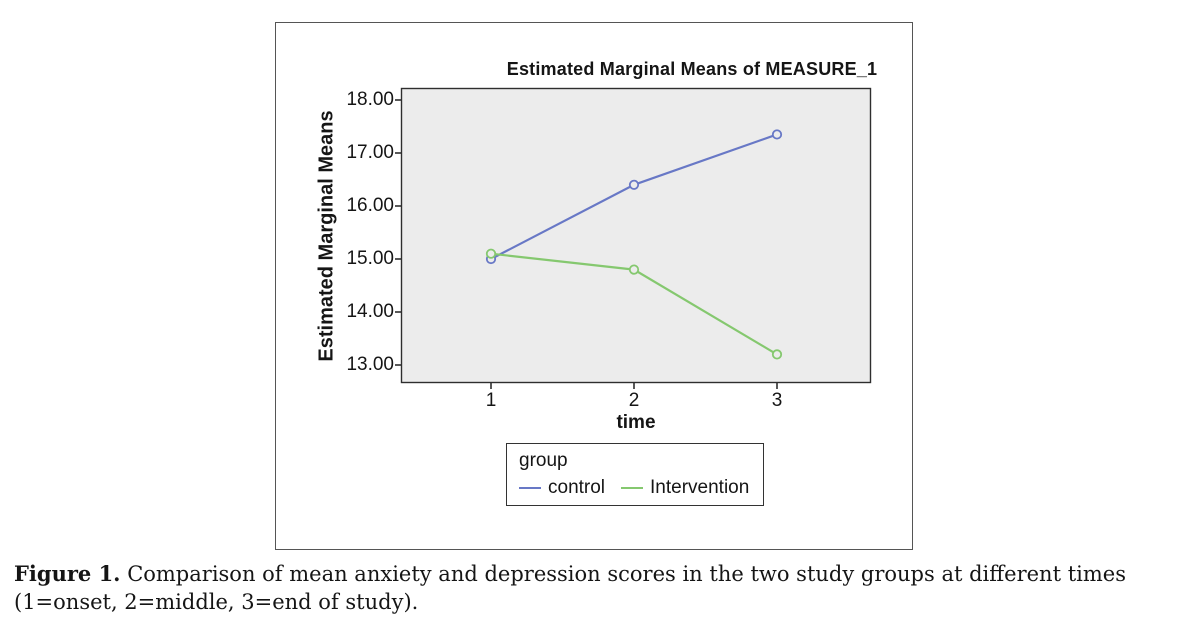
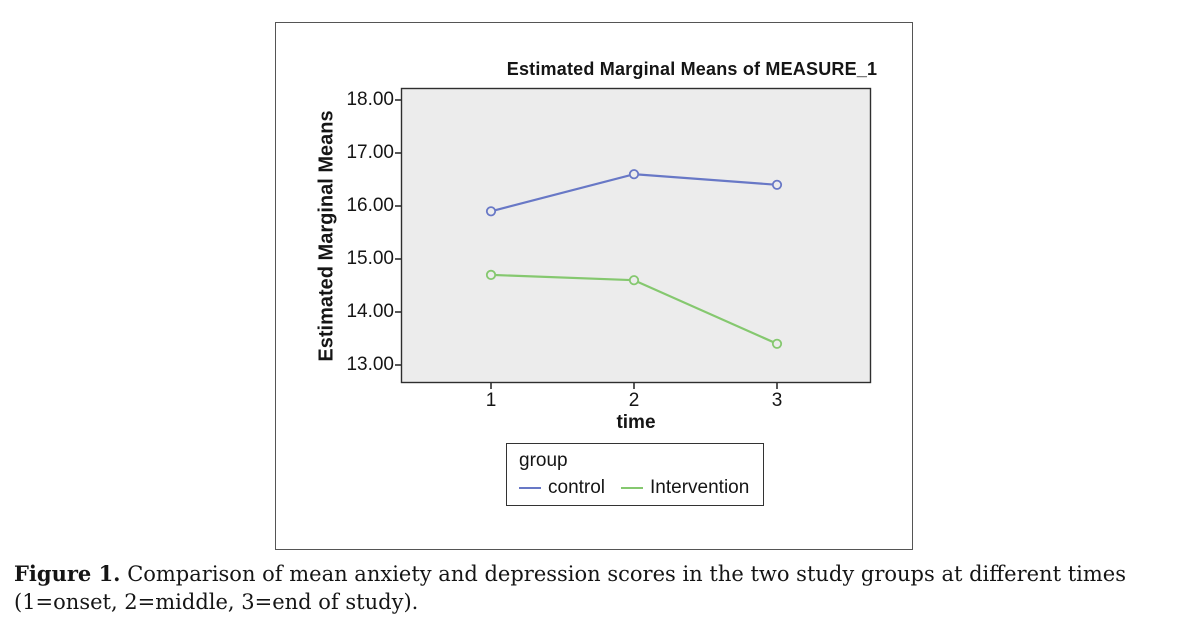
control/1: 15.0 -> 15.9
Intervention/1: 15.1 -> 14.7
control/2: 16.4 -> 16.6
Intervention/2: 14.8 -> 14.6
control/3: 17.4 -> 16.4
Intervention/3: 13.2 -> 13.4
